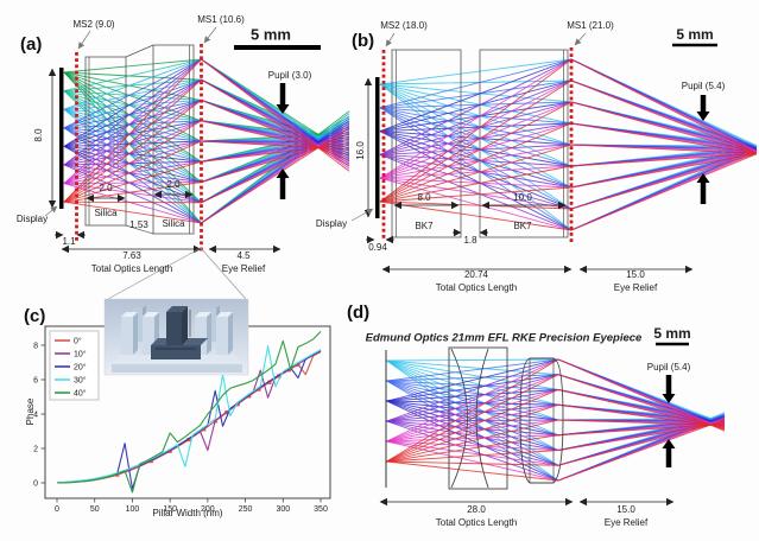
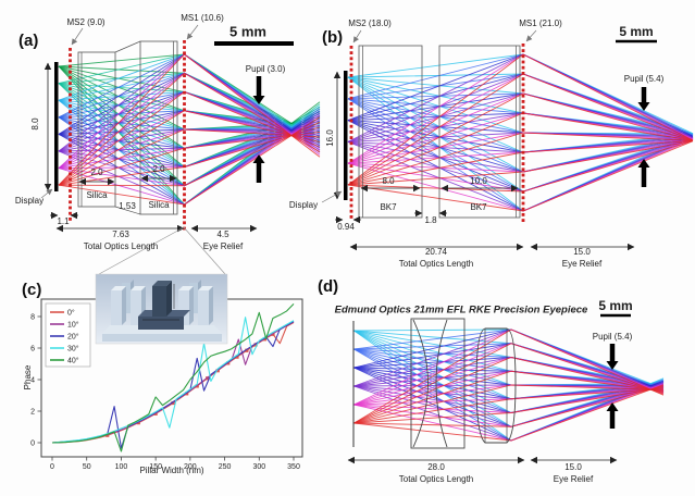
10°/200: 1.9 -> 3.3
